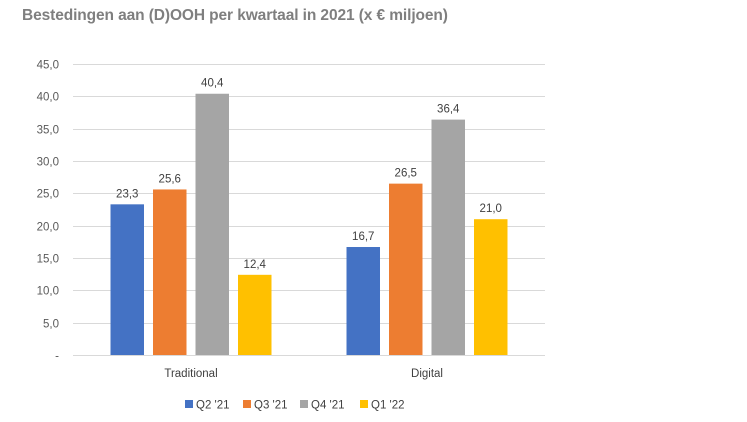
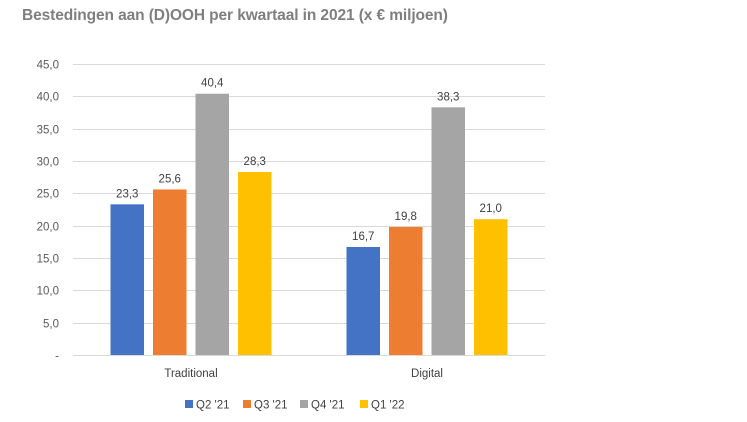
Q1 '22/Traditional: 12,4 -> 28,3
Q3 '21/Digital: 26,5 -> 19,8
Q4 '21/Digital: 36,4 -> 38,3
